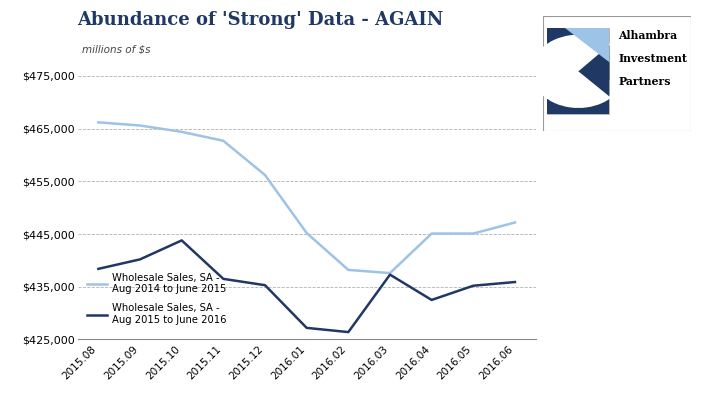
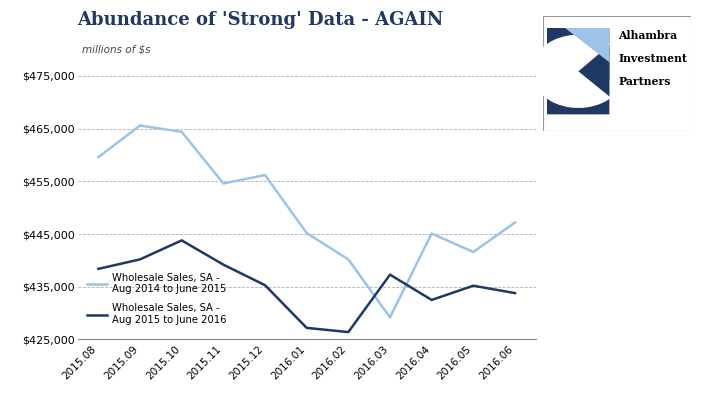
Wholesale Sales, SA - Aug 2014 to June 2015/2015.08: $466,200 -> $459,600
Wholesale Sales, SA - Aug 2014 to June 2015/2015.11: $462,700 -> $454,600
Wholesale Sales, SA - Aug 2015 to June 2016/2015.11: $436,500 -> $439,200
Wholesale Sales, SA - Aug 2014 to June 2015/2016.02: $438,200 -> $440,200
Wholesale Sales, SA - Aug 2014 to June 2015/2016.03: $437,600 -> $429,200
Wholesale Sales, SA - Aug 2014 to June 2015/2016.05: $445,100 -> $441,600
Wholesale Sales, SA - Aug 2015 to June 2016/2016.06: $435,900 -> $433,800
